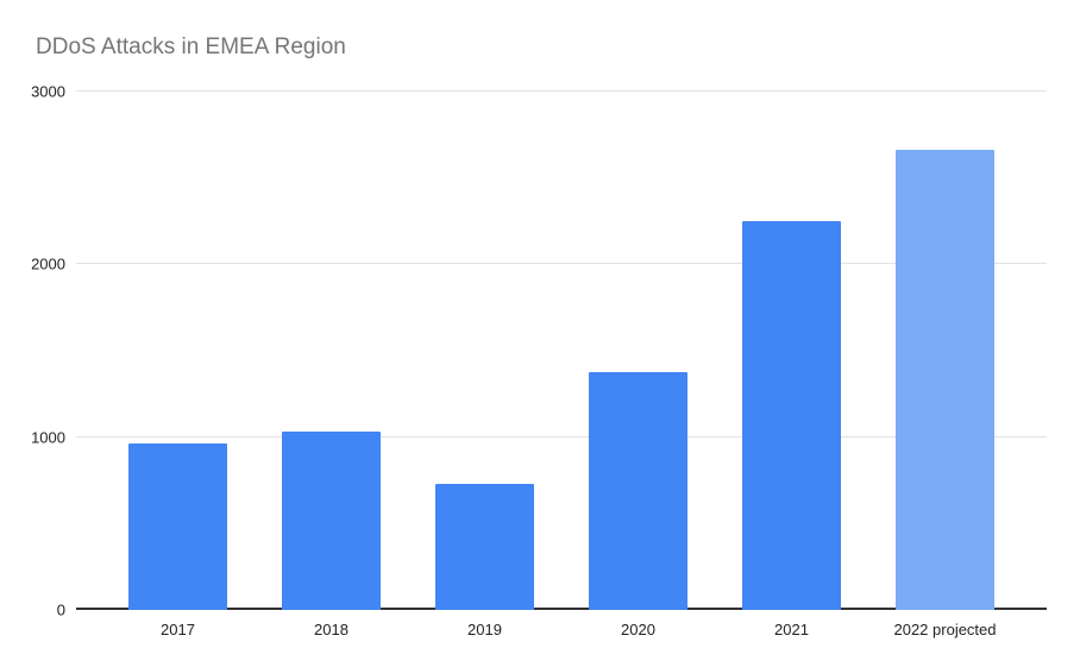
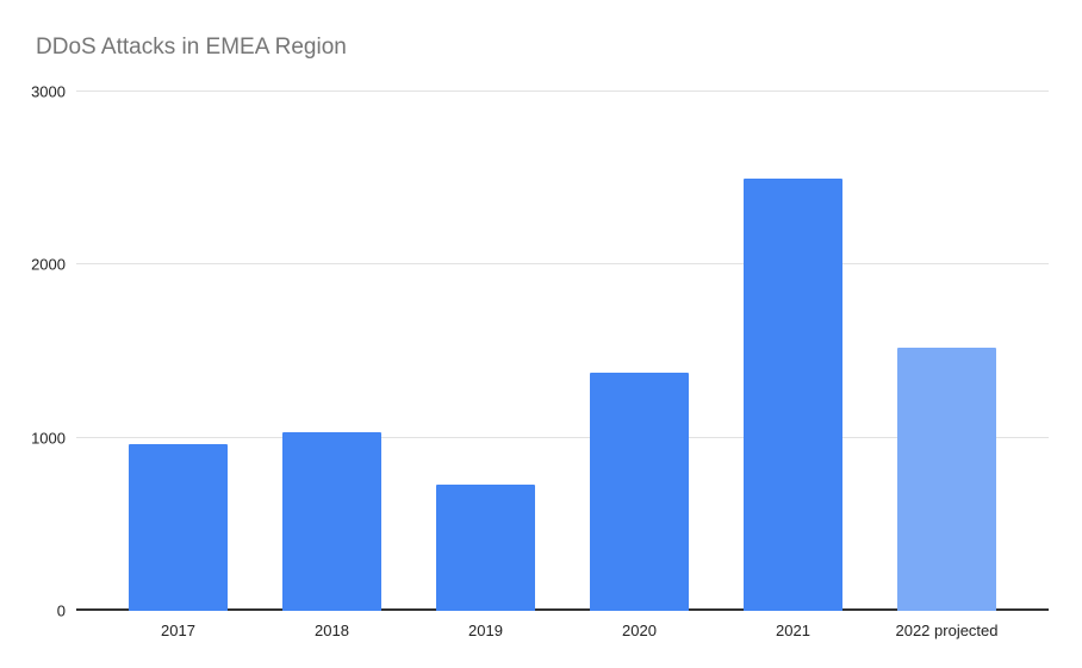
2021: 2250 -> 2500
2022 projected: 2660 -> 1520
